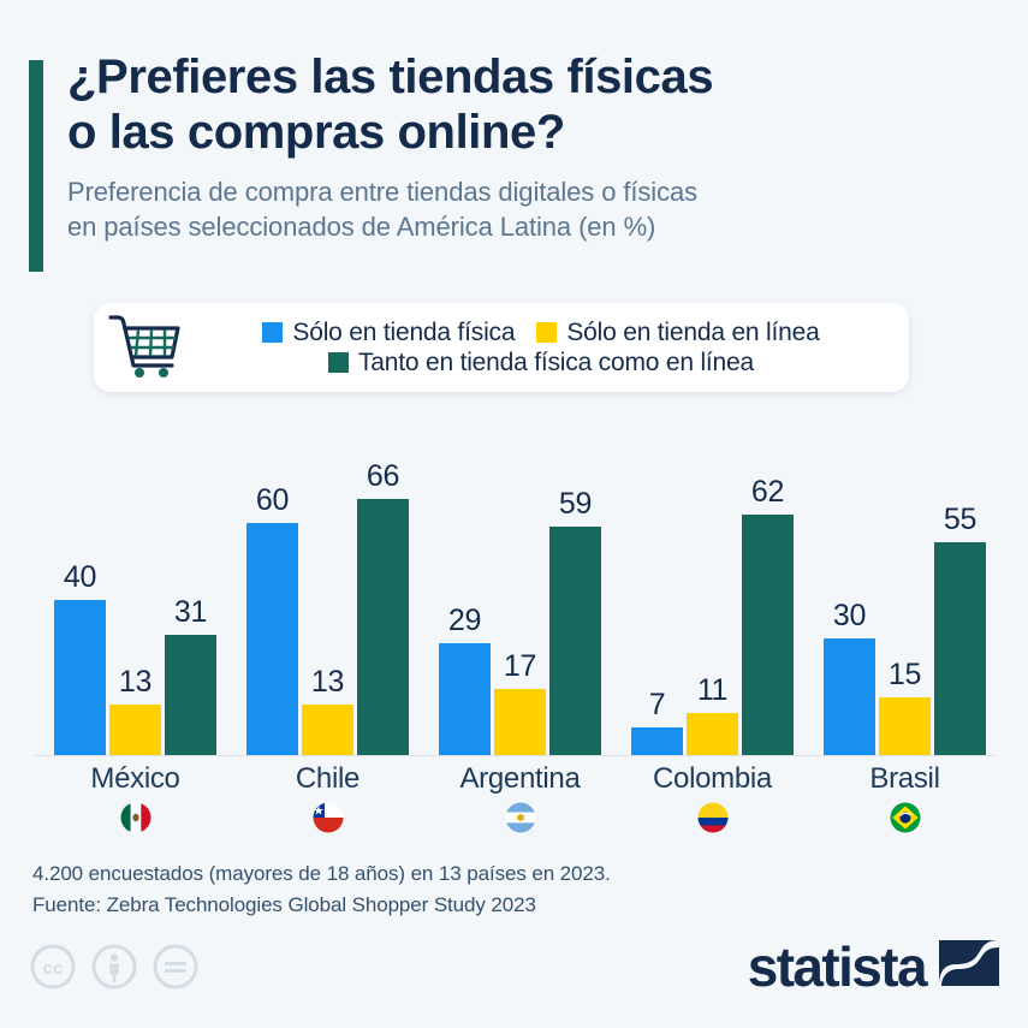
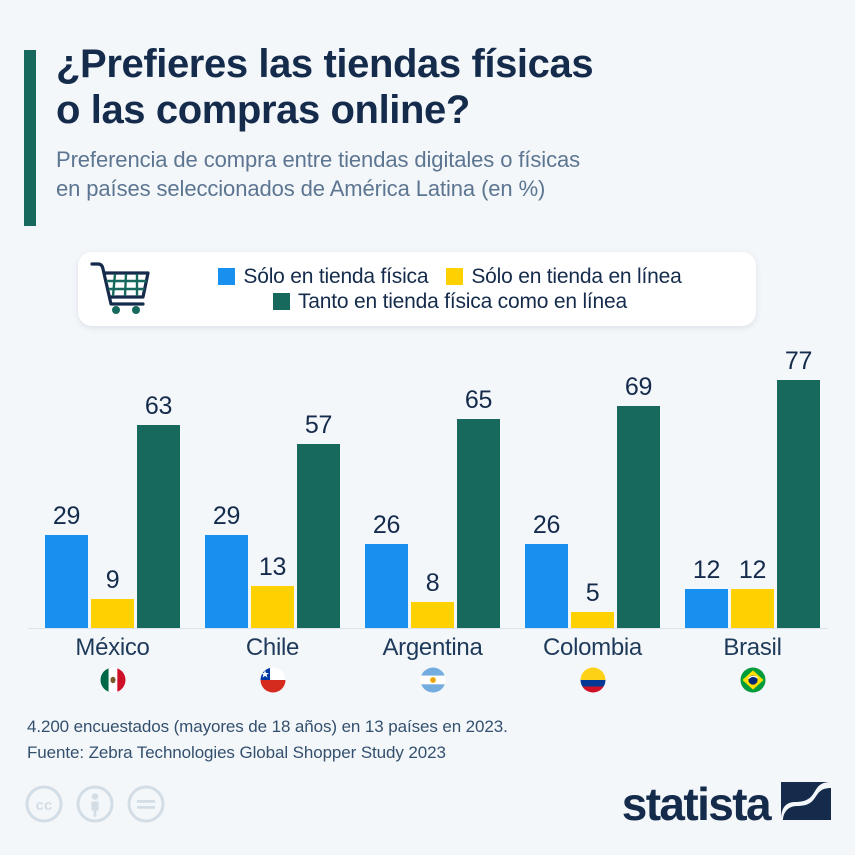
Sólo en tienda física/México: 40 -> 29
Sólo en tienda en línea/México: 13 -> 9
Tanto en tienda física como en línea/México: 31 -> 63
Sólo en tienda física/Chile: 60 -> 29
Tanto en tienda física como en línea/Chile: 66 -> 57
Sólo en tienda física/Argentina: 29 -> 26
Sólo en tienda en línea/Argentina: 17 -> 8
Tanto en tienda física como en línea/Argentina: 59 -> 65
Sólo en tienda física/Colombia: 7 -> 26
Sólo en tienda en línea/Colombia: 11 -> 5
Tanto en tienda física como en línea/Colombia: 62 -> 69
Sólo en tienda física/Brasil: 30 -> 12
Sólo en tienda en línea/Brasil: 15 -> 12
Tanto en tienda física como en línea/Brasil: 55 -> 77
